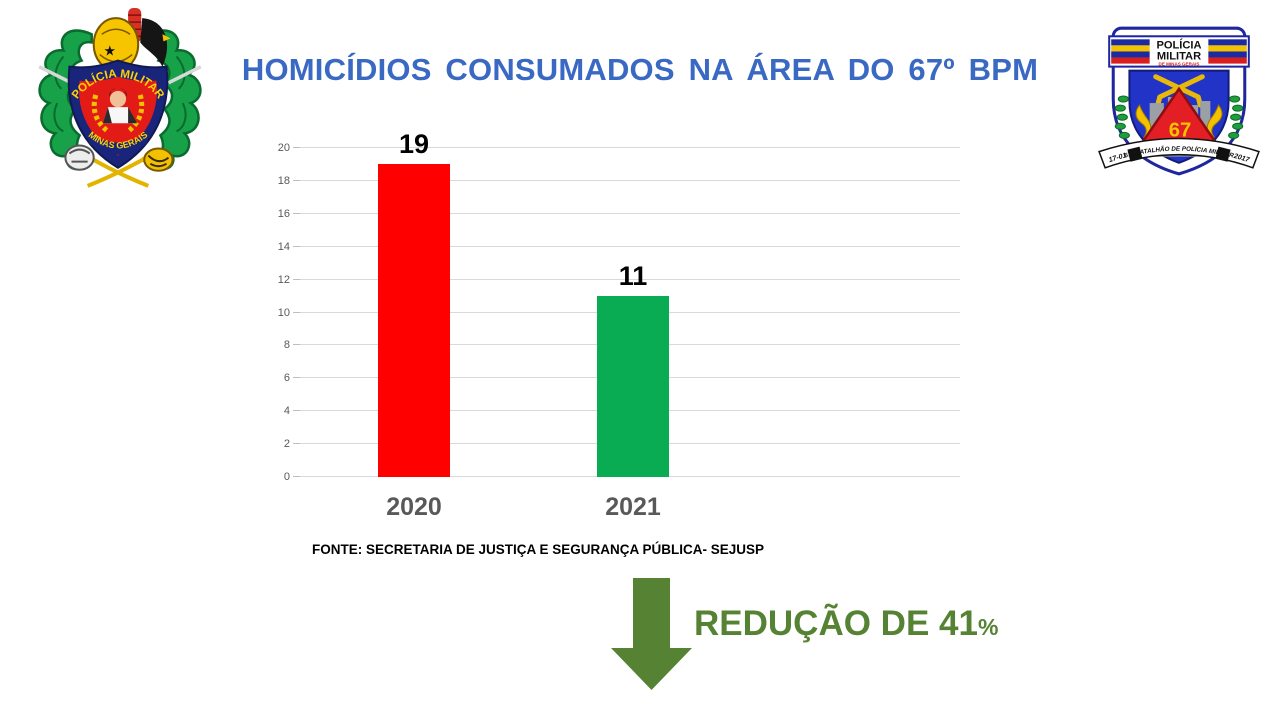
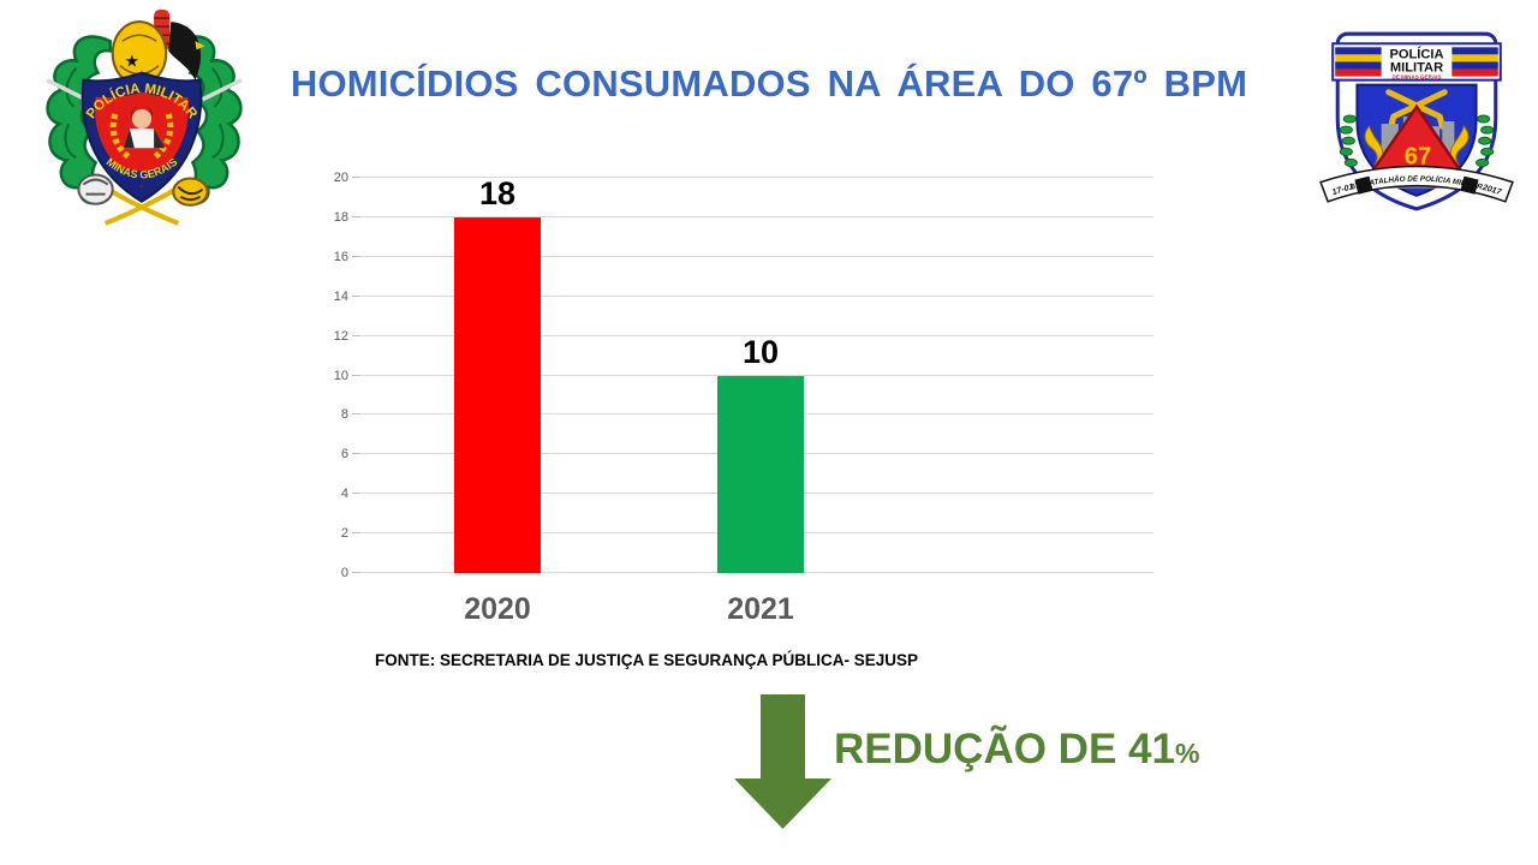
2020: 19 -> 18
2021: 11 -> 10
